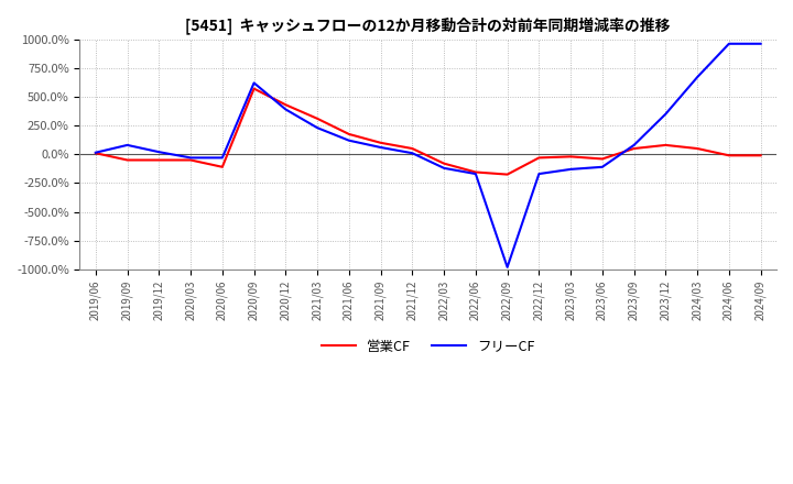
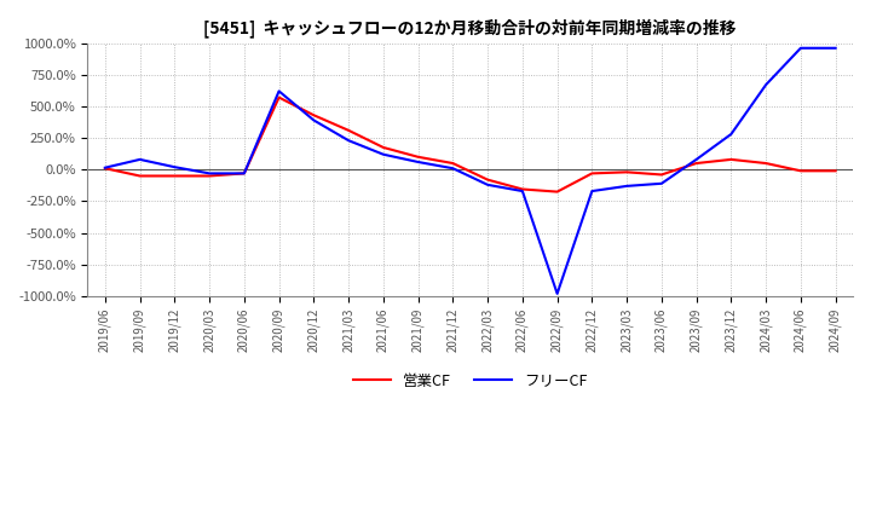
営業CF/2020/06: -110% -> -30%
フリーCF/2023/12: 350% -> 280%
